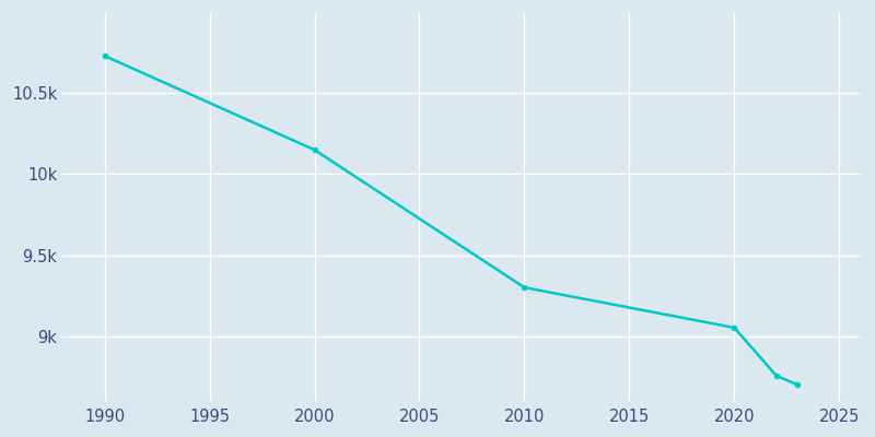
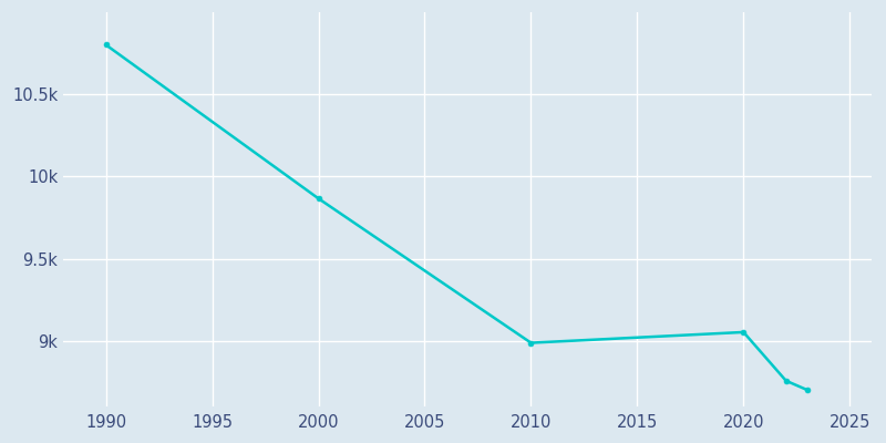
1990: 10.73k -> 10.80k
2000: 10.15k -> 9.87k
2010: 9.30k -> 8.99k
